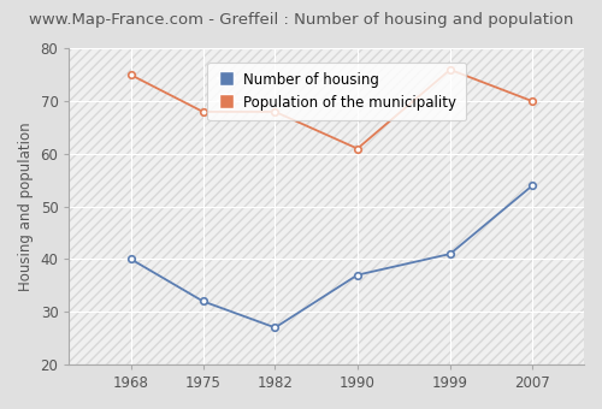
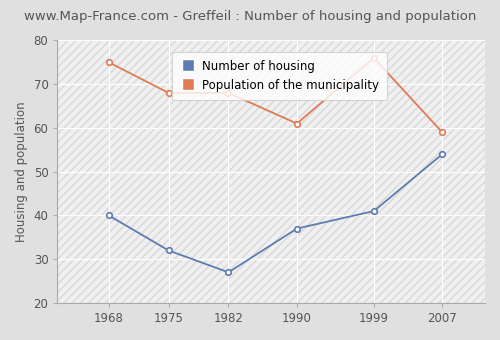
Population of the municipality/2007: 70 -> 59
